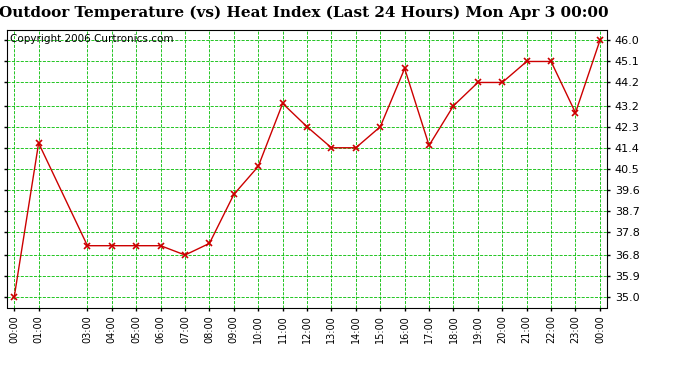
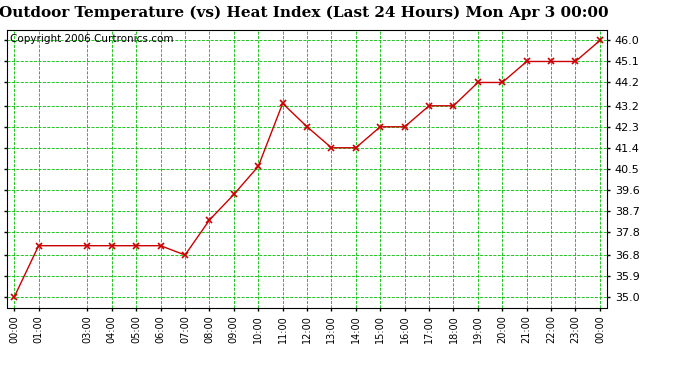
01:00: 41.6 -> 37.2
08:00: 37.3 -> 38.3
16:00: 44.8 -> 42.3
17:00: 41.5 -> 43.2
23:00: 42.9 -> 45.1
